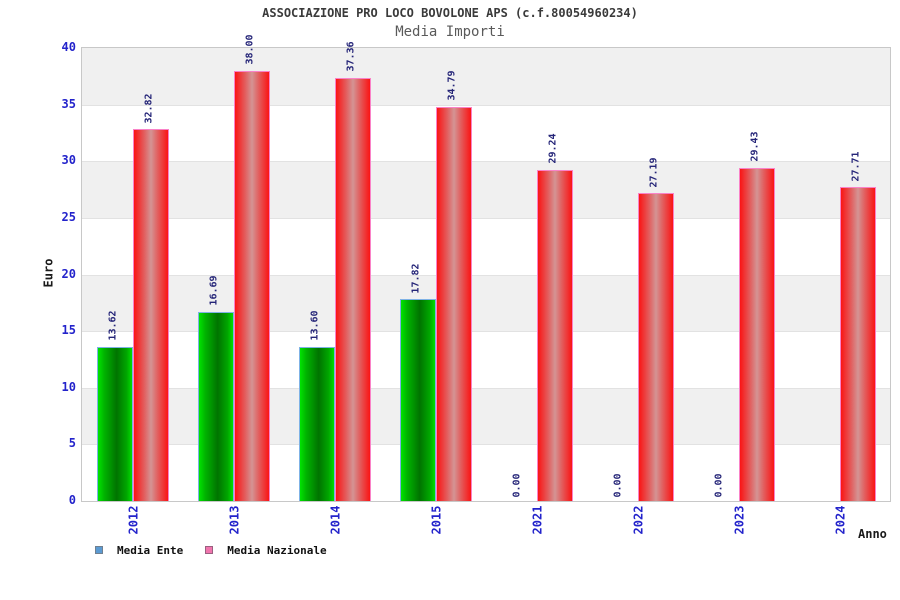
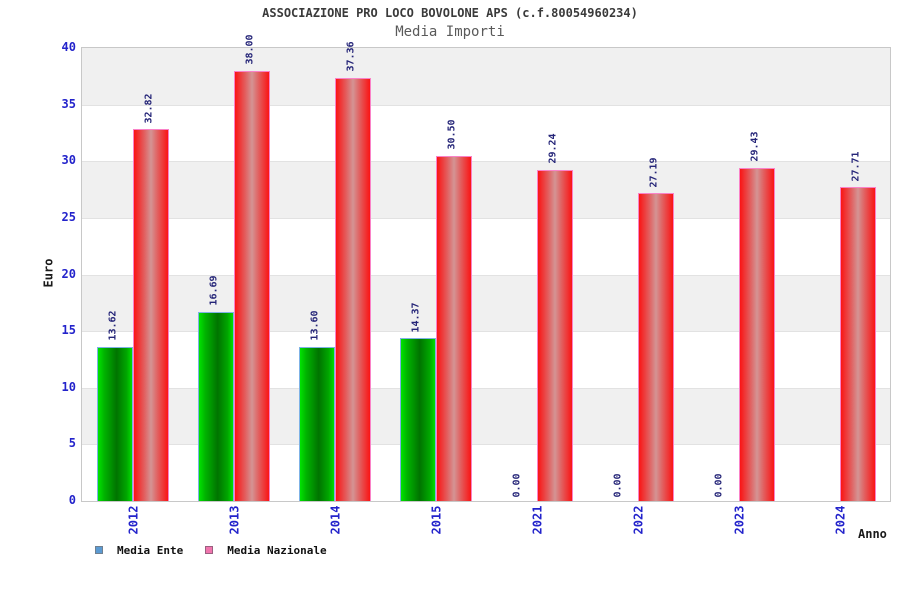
Media Ente/2015: 17.82 -> 14.37
Media Nazionale/2015: 34.79 -> 30.50
